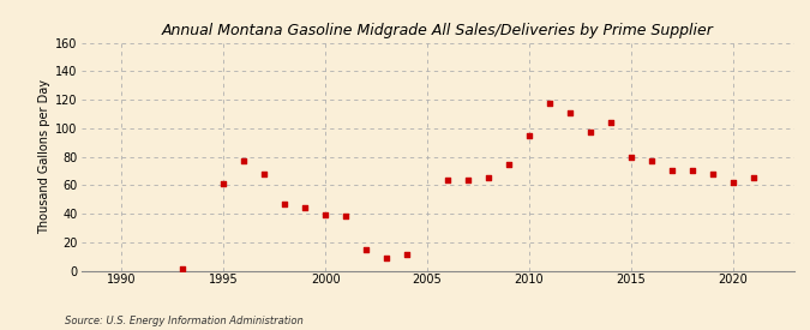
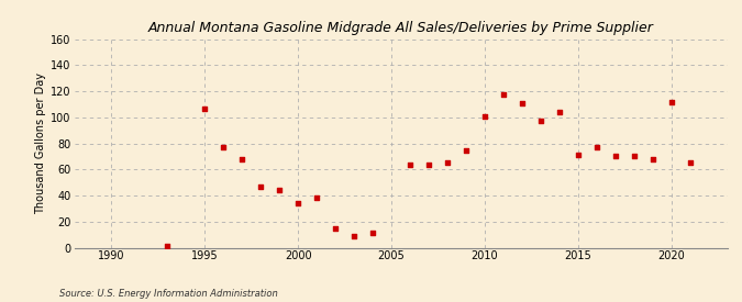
1995: 61 -> 107
2000: 39 -> 34
2010: 95 -> 101
2015: 80 -> 71
2020: 62 -> 112
